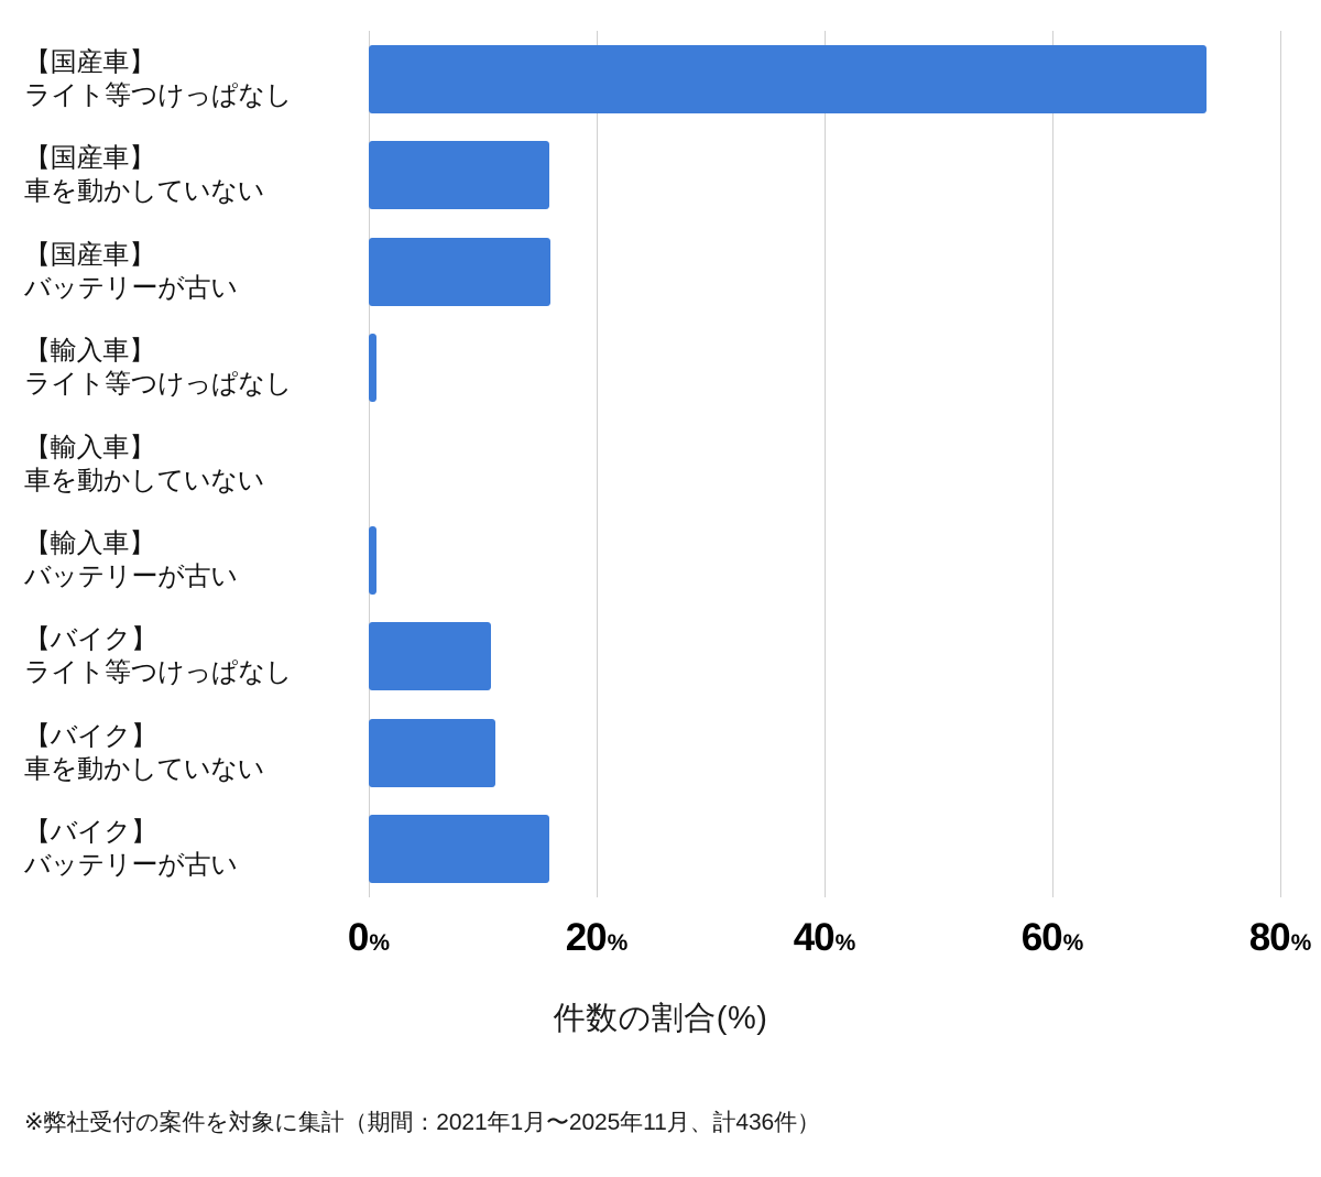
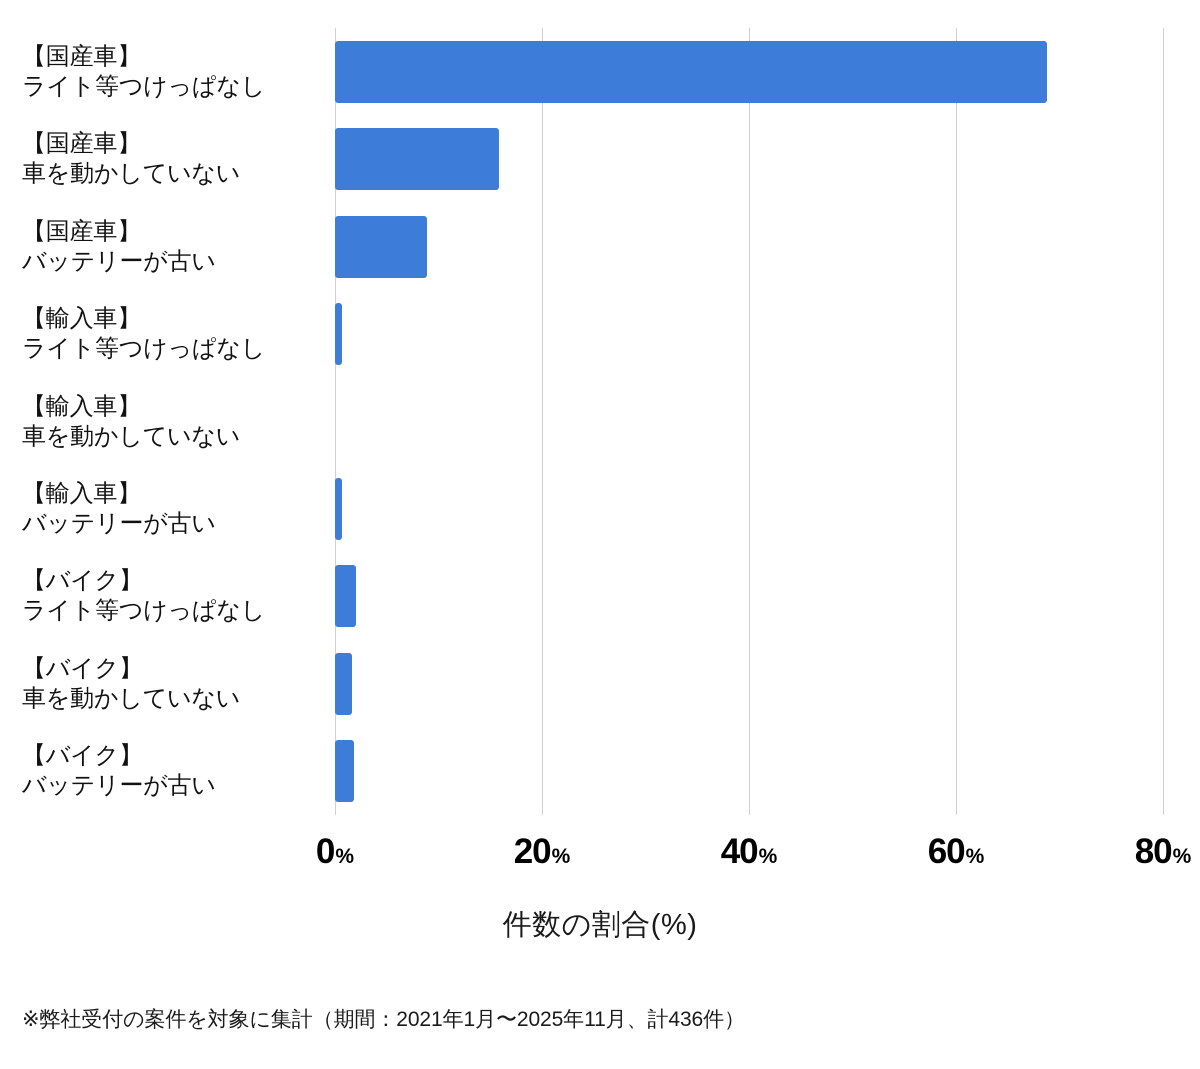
【国産車】ライト等つけっぱなし: 73.5 -> 68.8
【国産車】バッテリーが古い: 15.9 -> 8.9
【バイク】ライト等つけっぱなし: 10.7 -> 2.0
【バイク】車を動かしていない: 11.1 -> 1.6
【バイク】バッテリーが古い: 15.8 -> 1.8
